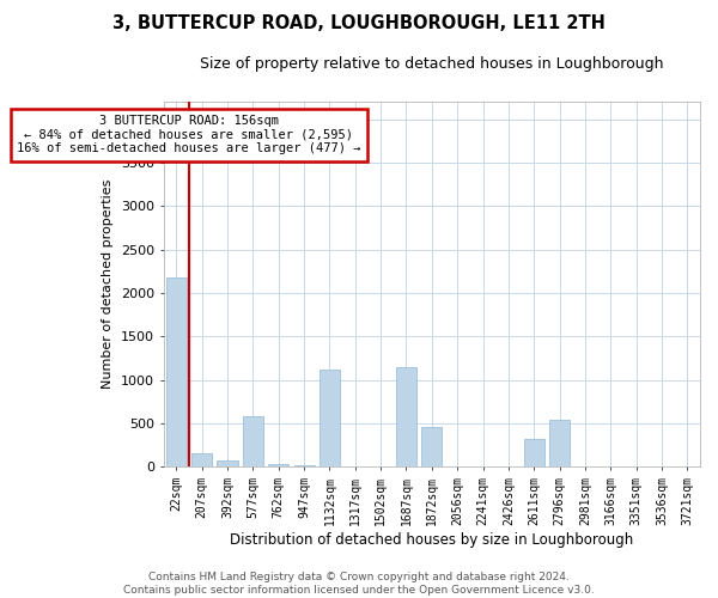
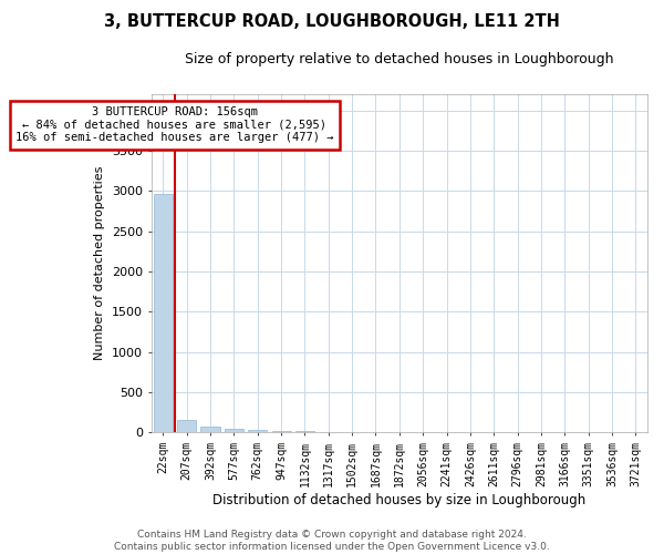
22sqm: 2180 -> 2970
577sqm: 580 -> 40
1132sqm: 1120 -> 10
1687sqm: 1140 -> 0
1872sqm: 460 -> 0
2611sqm: 320 -> 0
2796sqm: 540 -> 0
